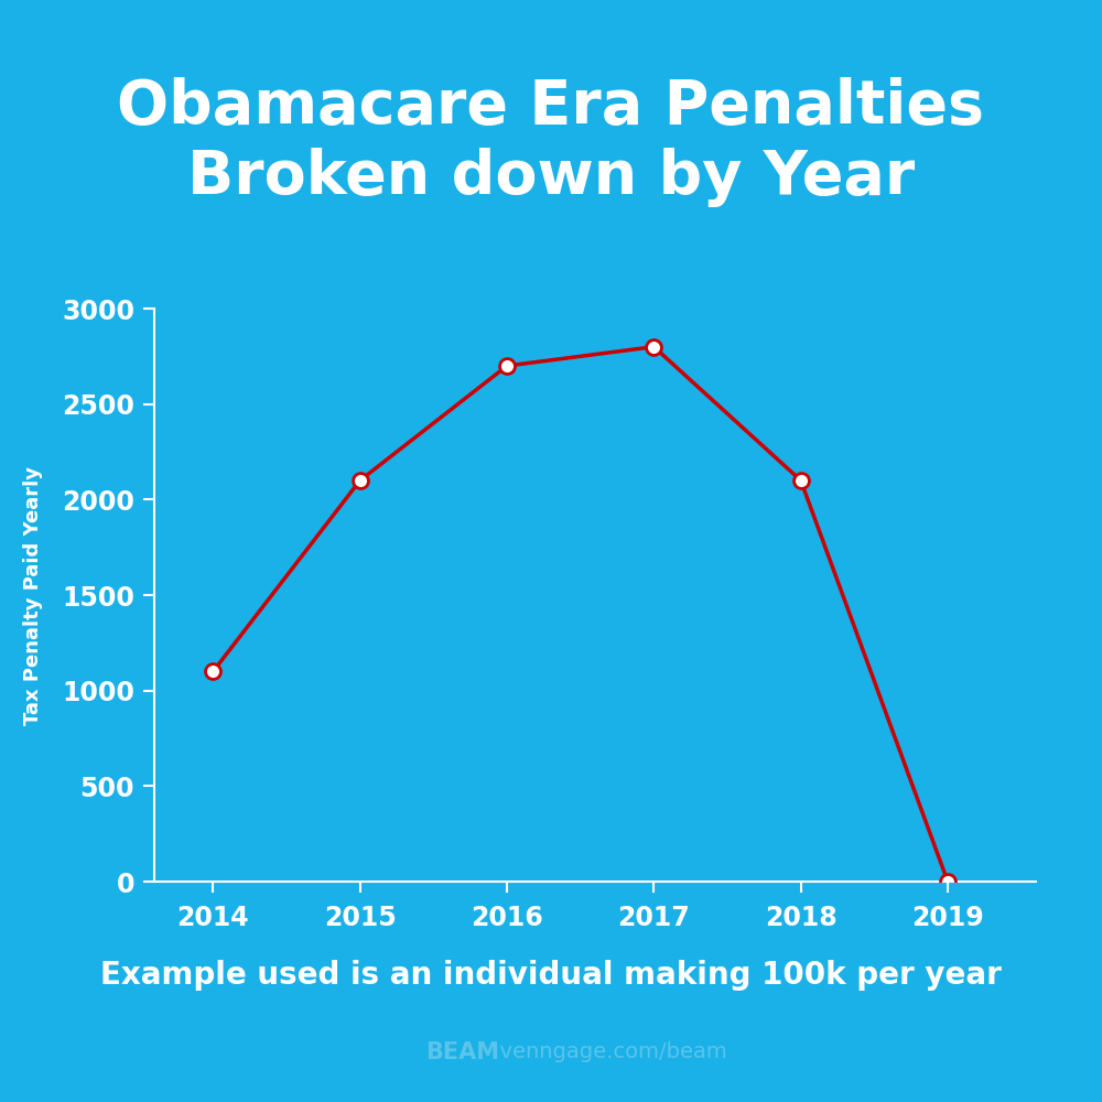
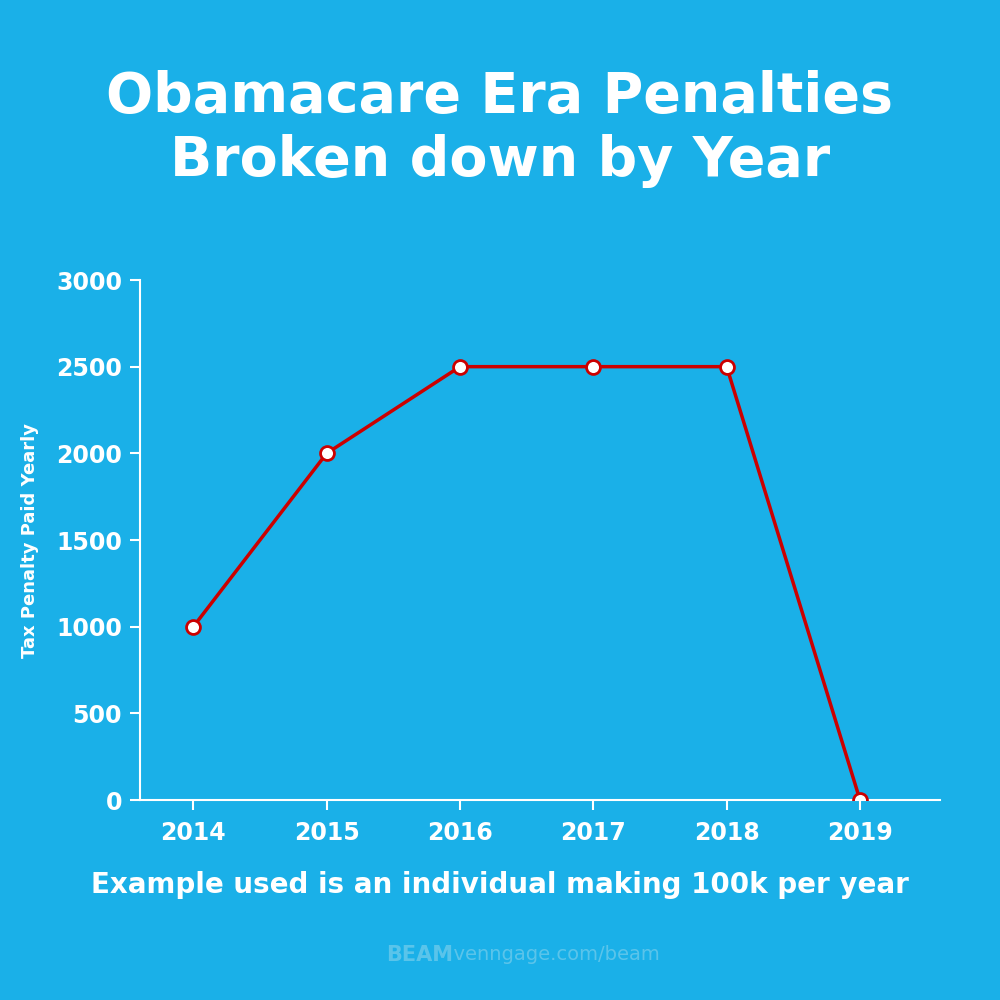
2014: 1100 -> 1000
2015: 2100 -> 2000
2016: 2700 -> 2500
2017: 2800 -> 2500
2018: 2100 -> 2500
